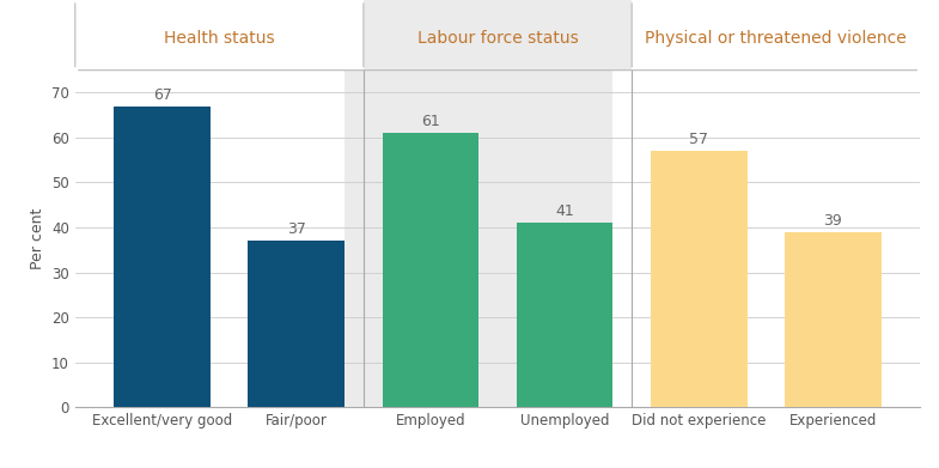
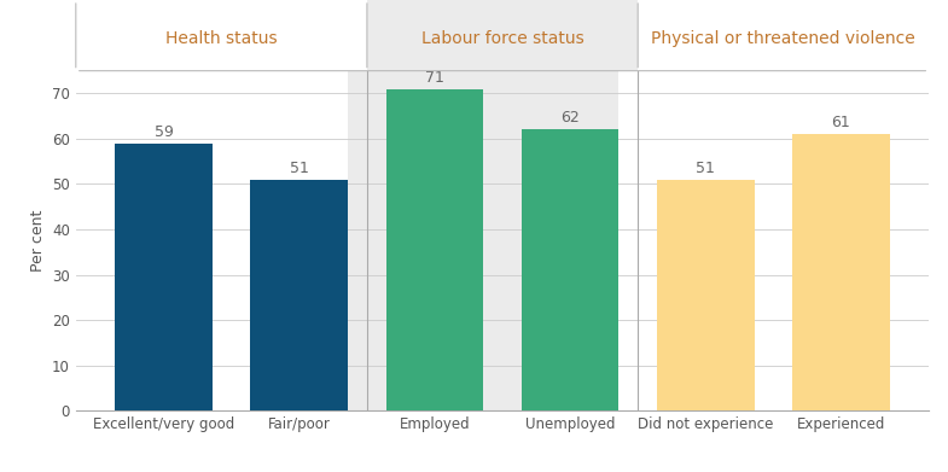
Excellent/very good: 67 -> 59
Fair/poor: 37 -> 51
Employed: 61 -> 71
Unemployed: 41 -> 62
Did not experience: 57 -> 51
Experienced: 39 -> 61
